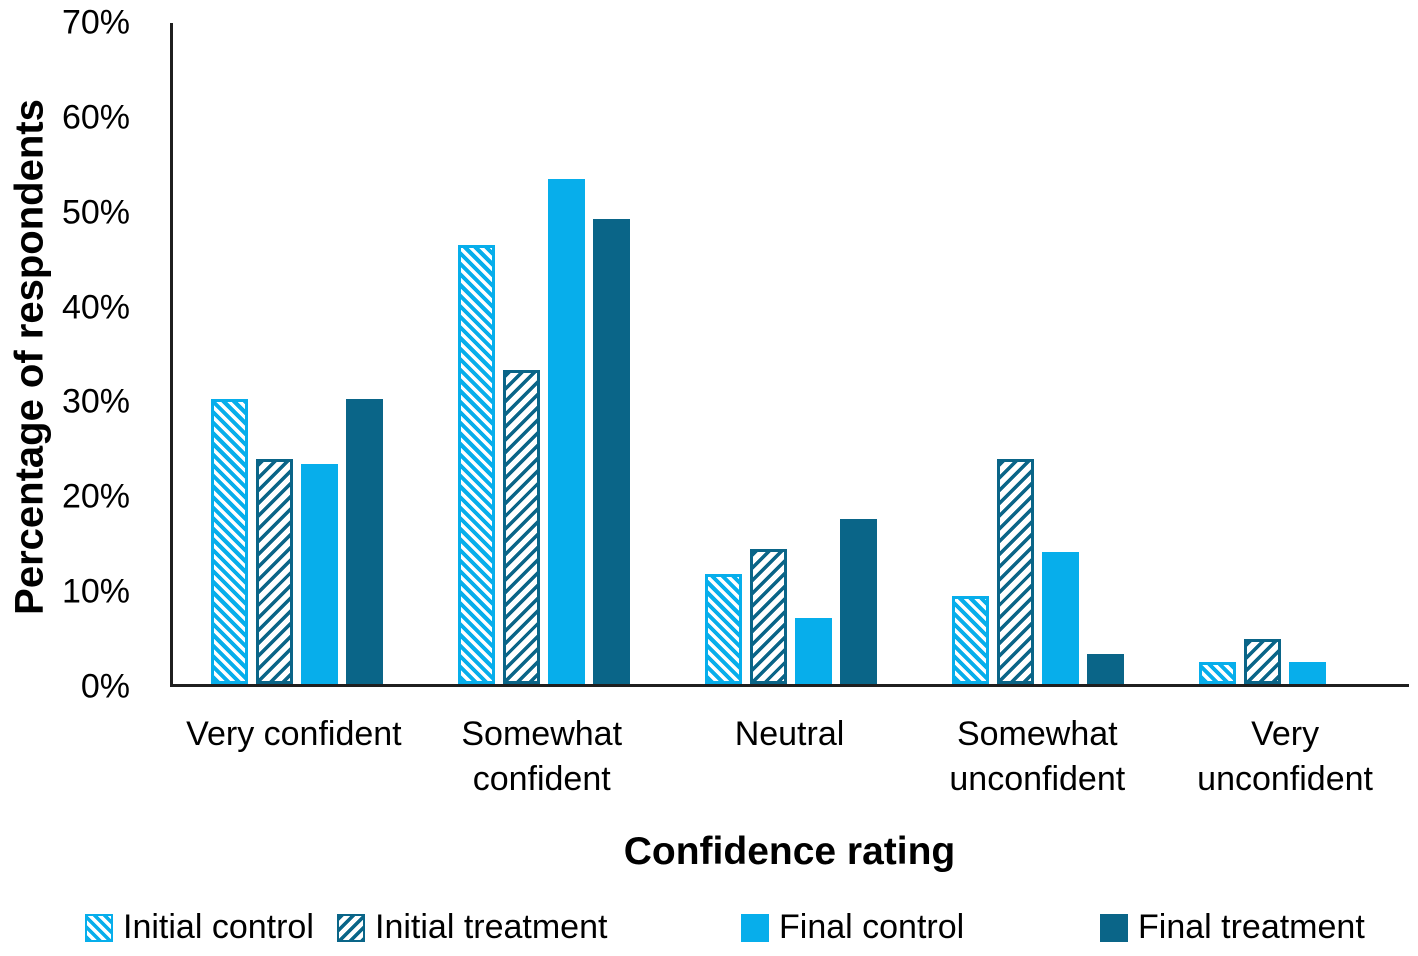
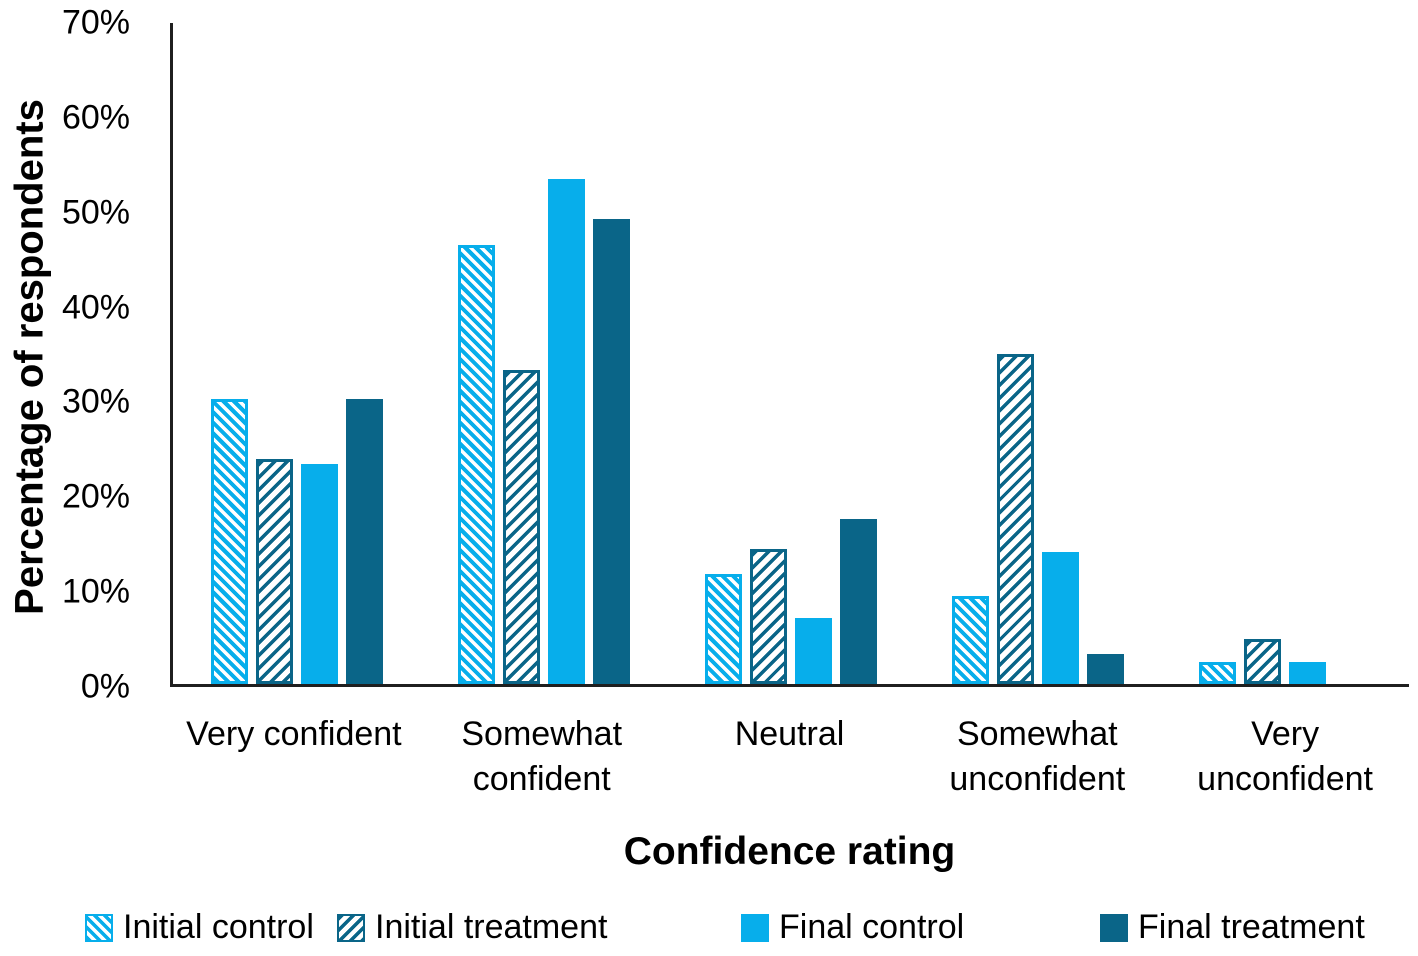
Initial treatment/Somewhat unconfident: 24% -> 35%
